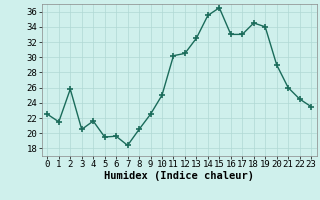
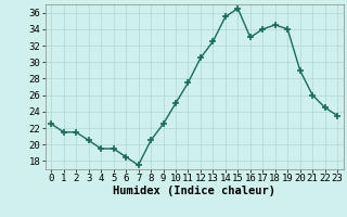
2: 25.8 -> 21.5
4: 21.6 -> 19.5
6: 19.6 -> 18.5
7: 18.4 -> 17.5
11: 30.2 -> 27.5
17: 33.0 -> 34.0
